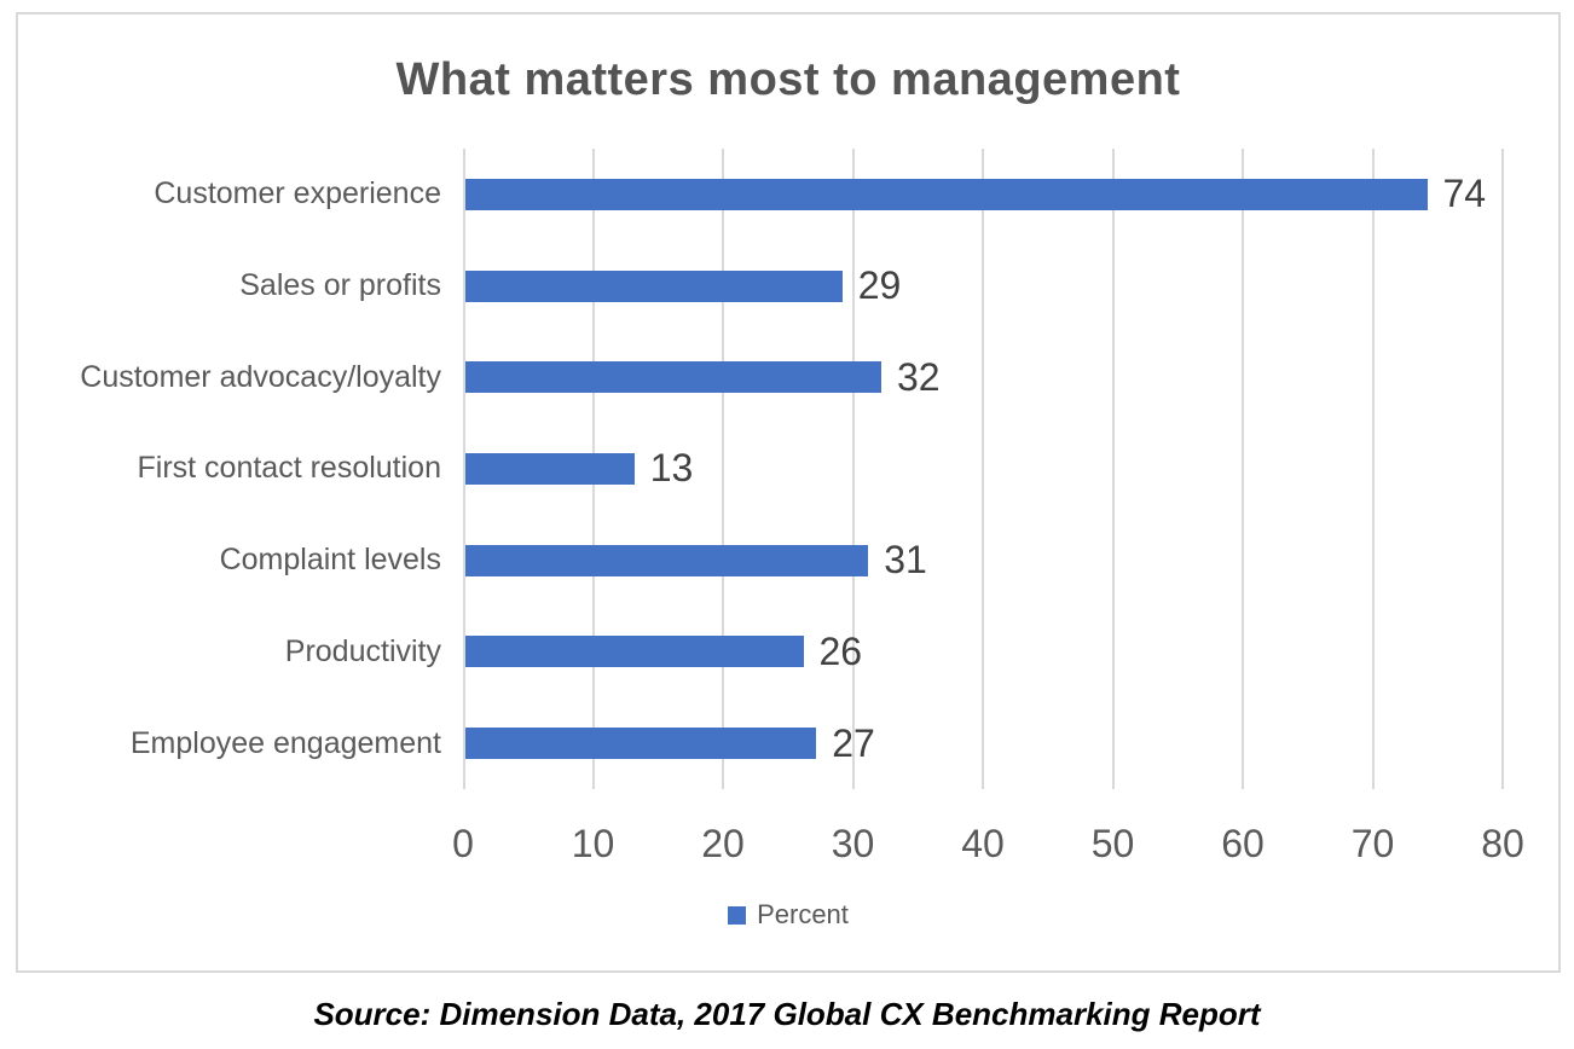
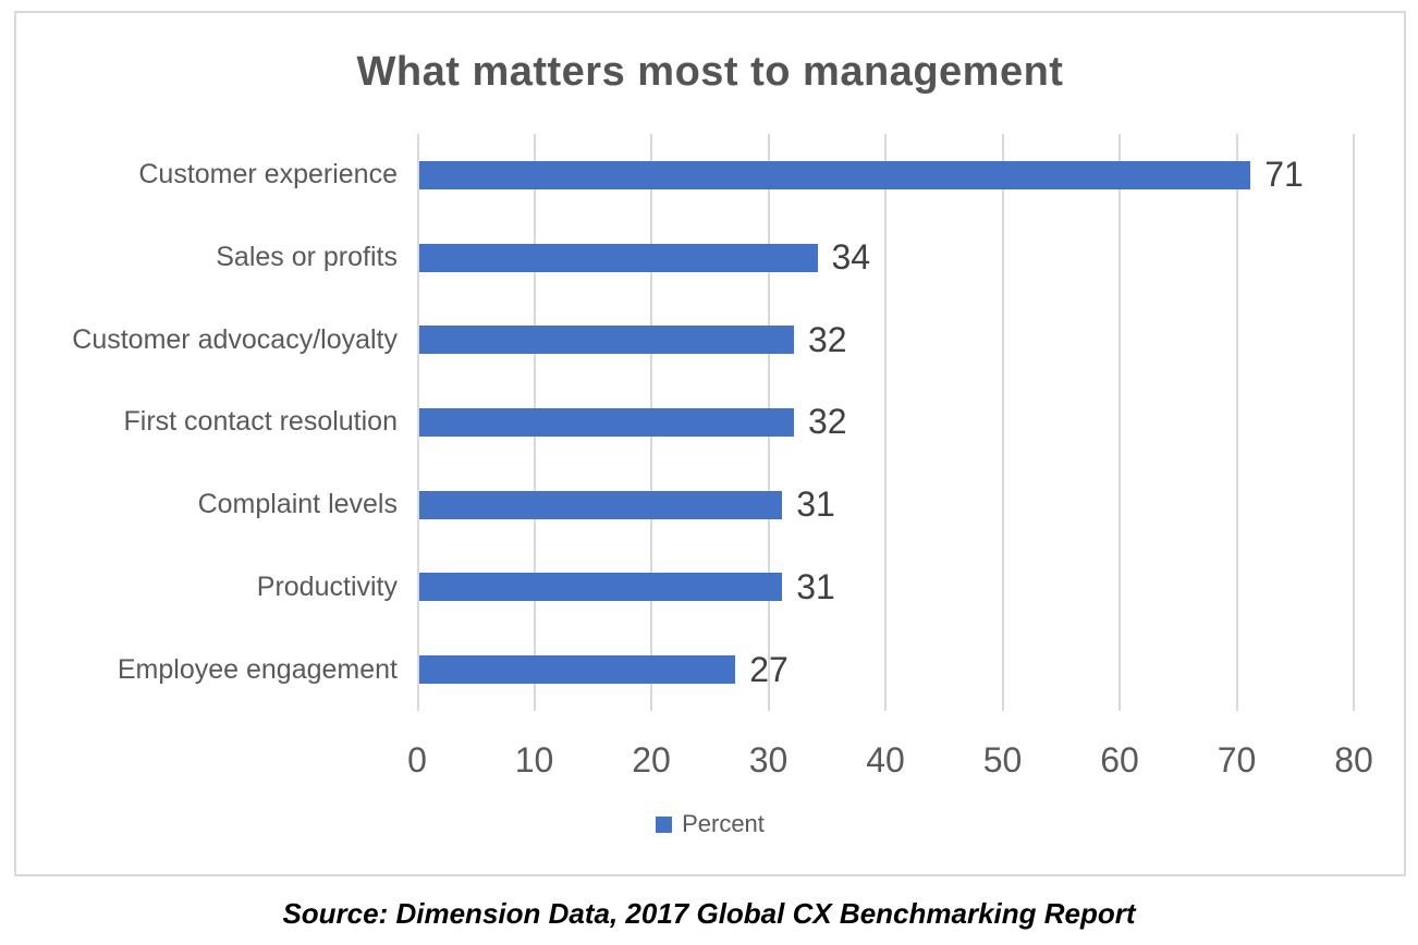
Customer experience: 74 -> 71
Sales or profits: 29 -> 34
First contact resolution: 13 -> 32
Productivity: 26 -> 31
